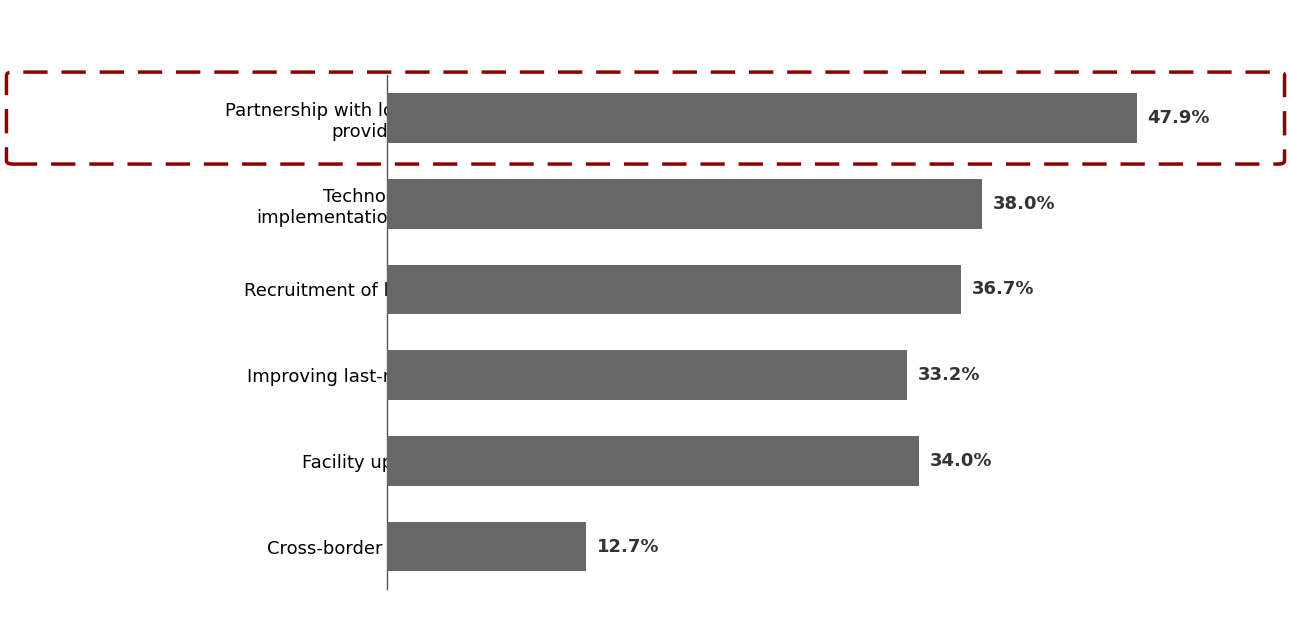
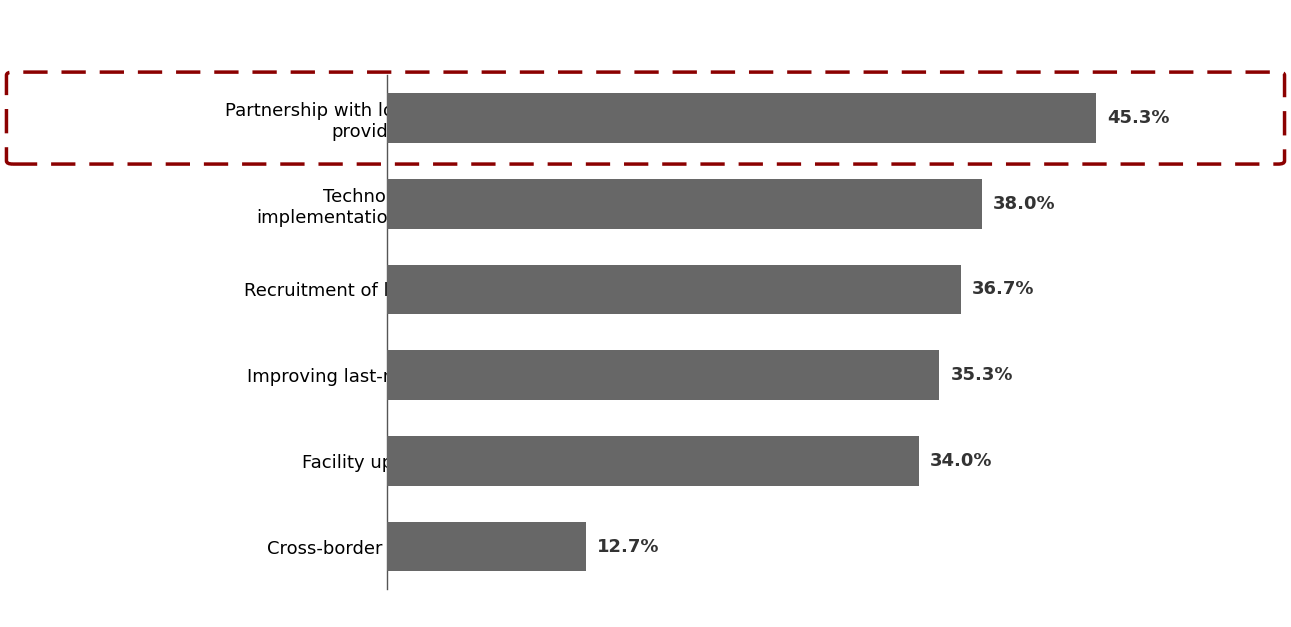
Partnership with logistics service providers: 47.9% -> 45.3%
Improving last-mile delivery: 33.2% -> 35.3%
